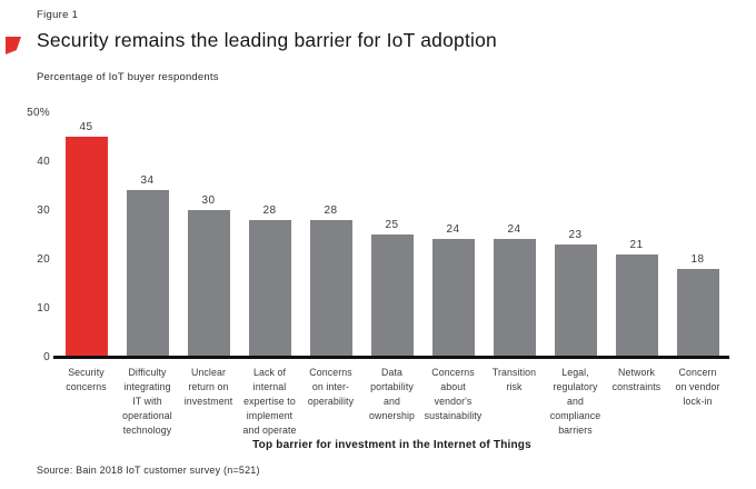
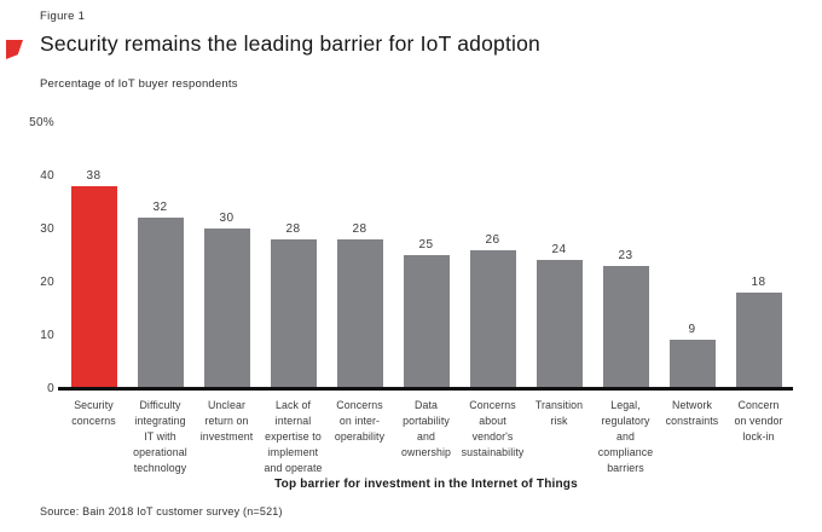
Security concerns: 45 -> 38
Difficulty integrating IT with operational technology: 34 -> 32
Concerns about vendor's sustainability: 24 -> 26
Network constraints: 21 -> 9
